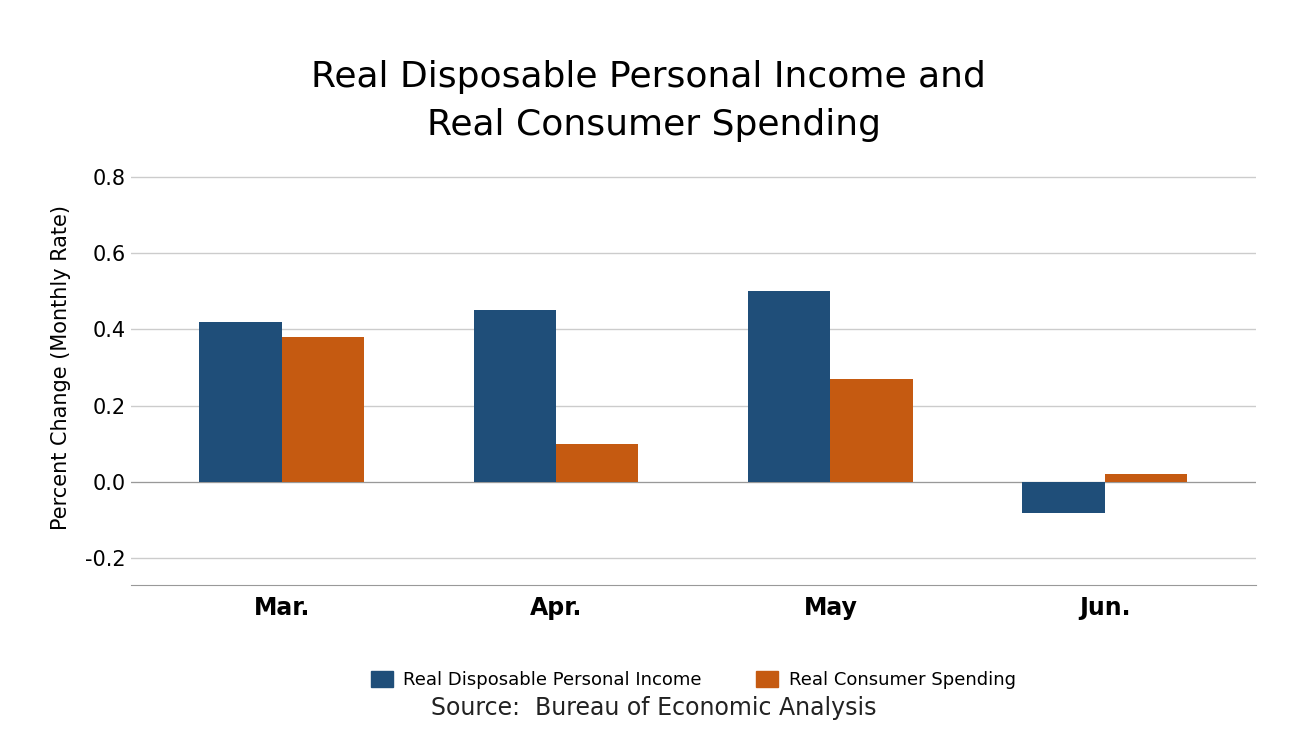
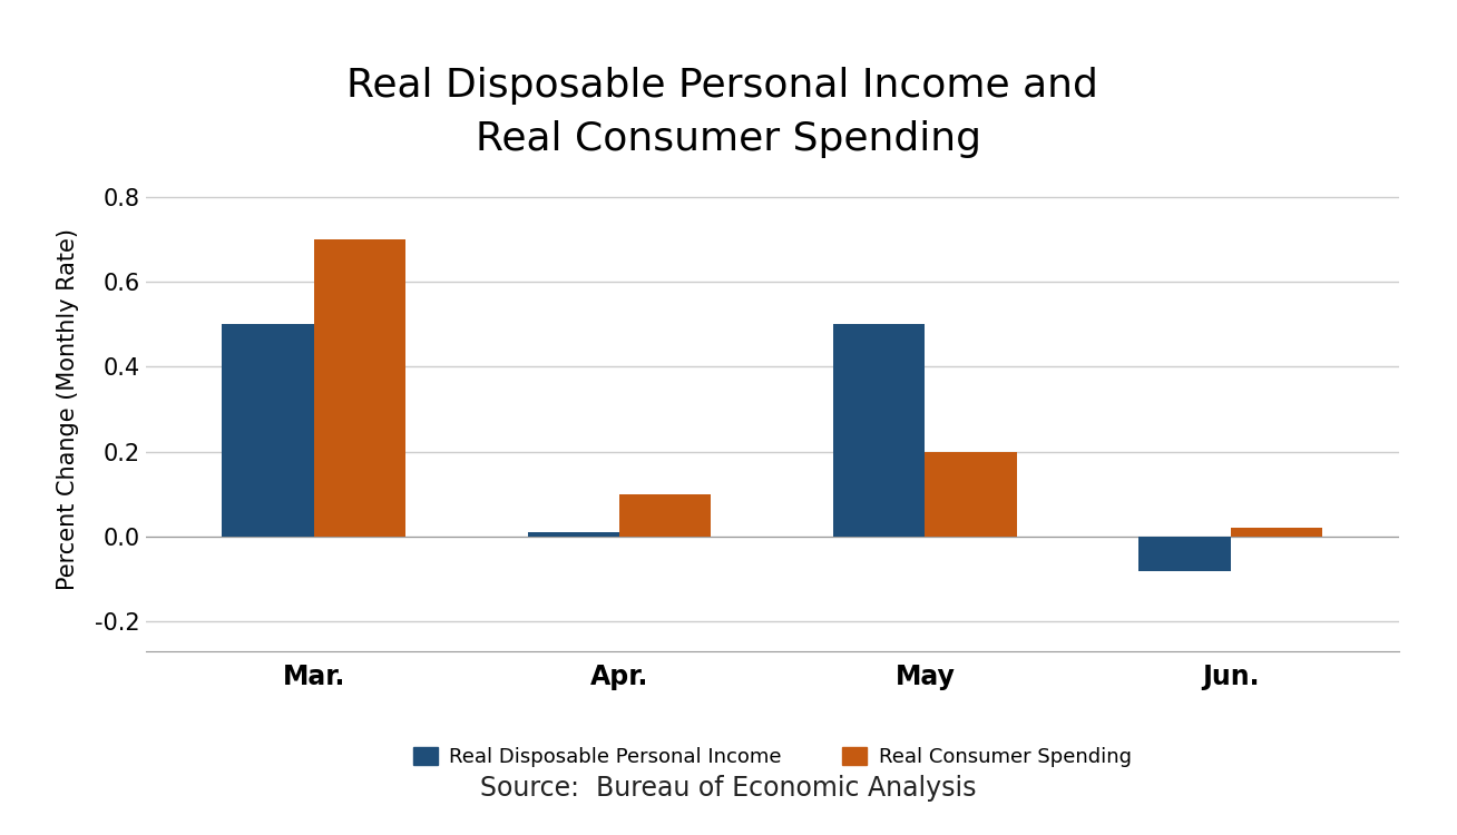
Real Disposable Personal Income/Mar.: 0.42 -> 0.50
Real Consumer Spending/Mar.: 0.38 -> 0.70
Real Disposable Personal Income/Apr.: 0.45 -> 0.01
Real Consumer Spending/May: 0.27 -> 0.20
